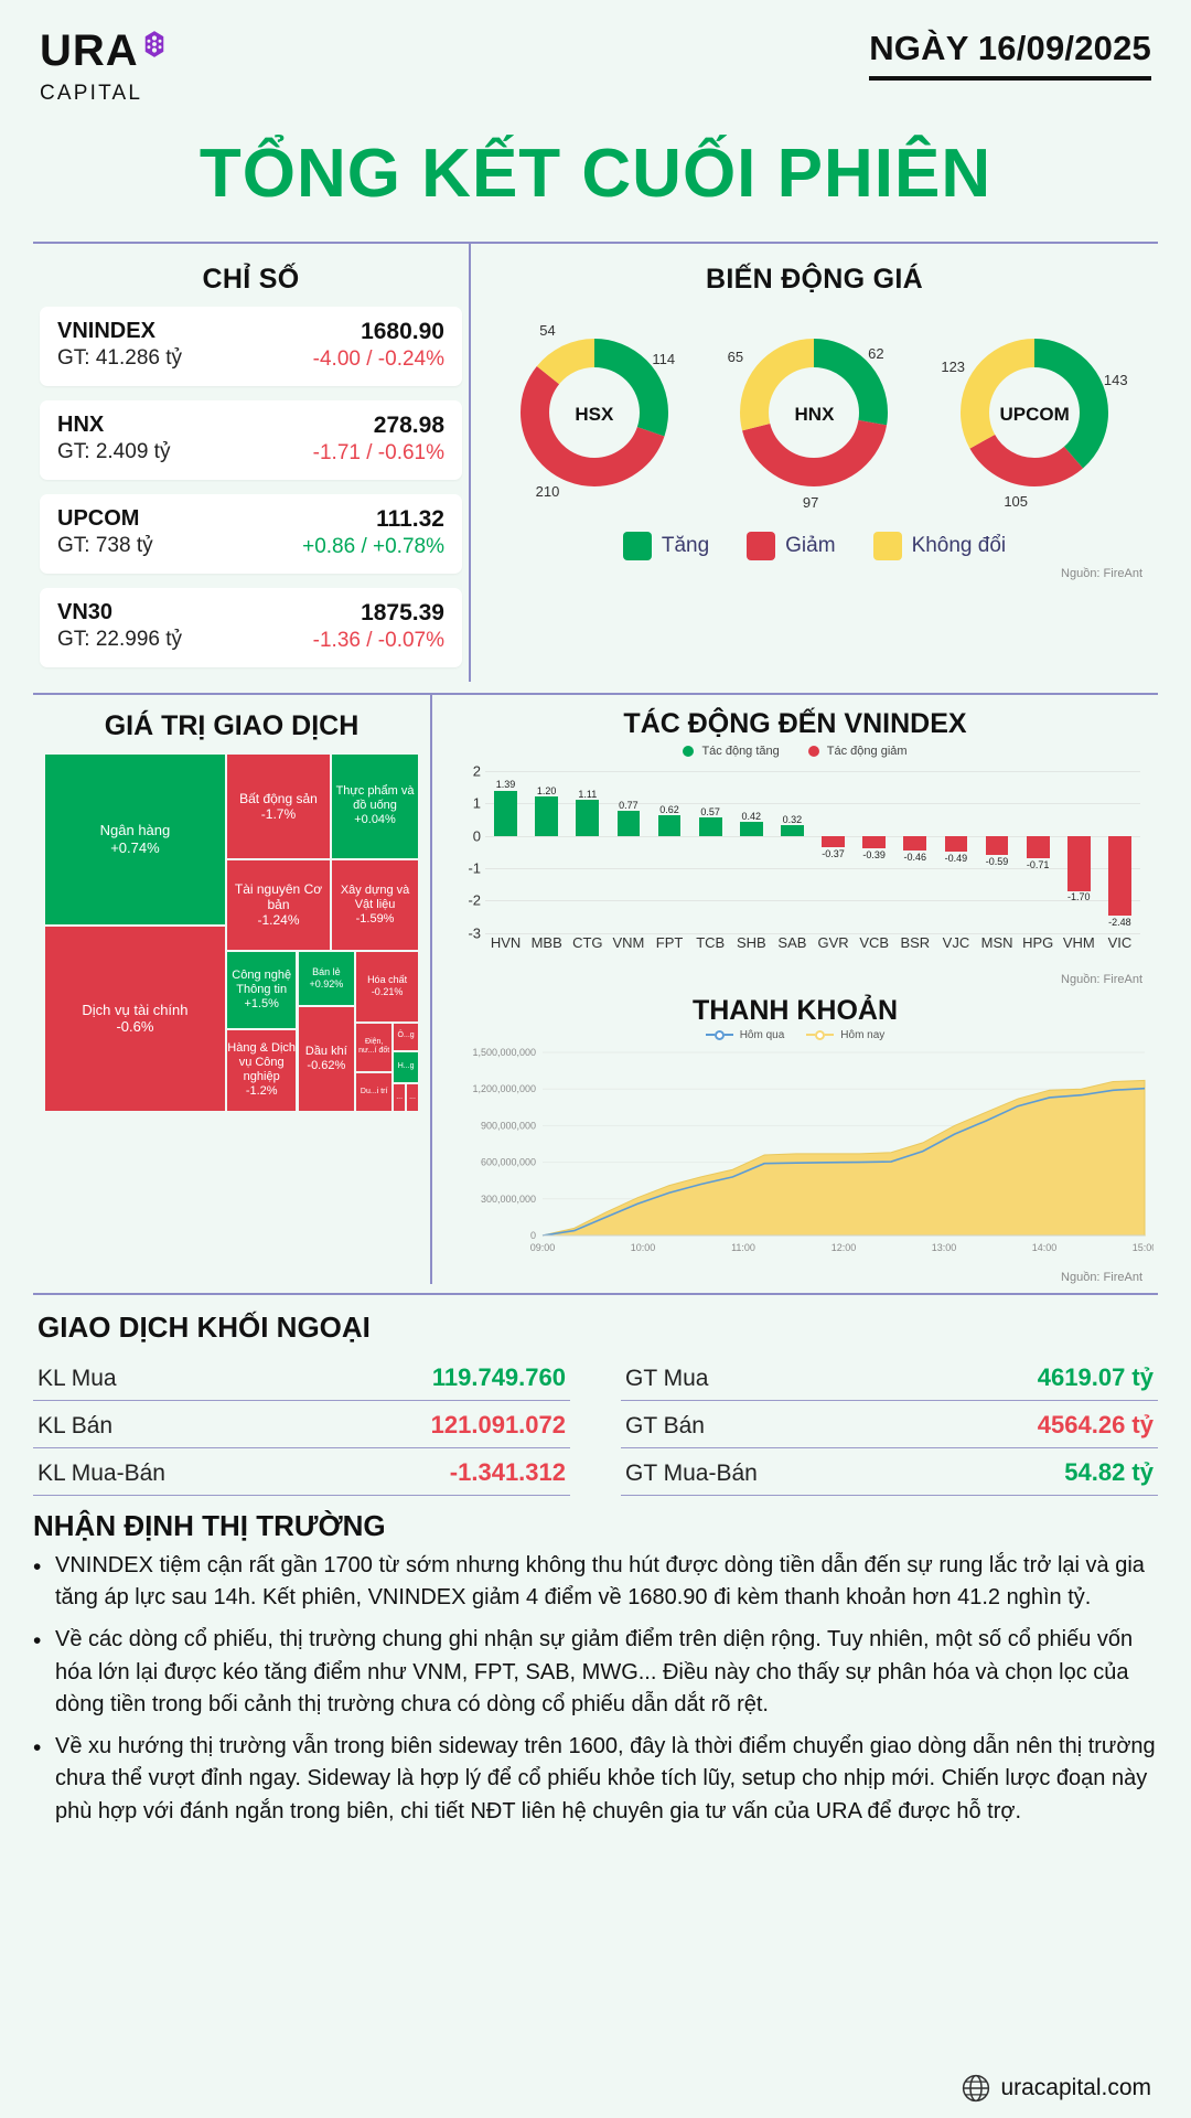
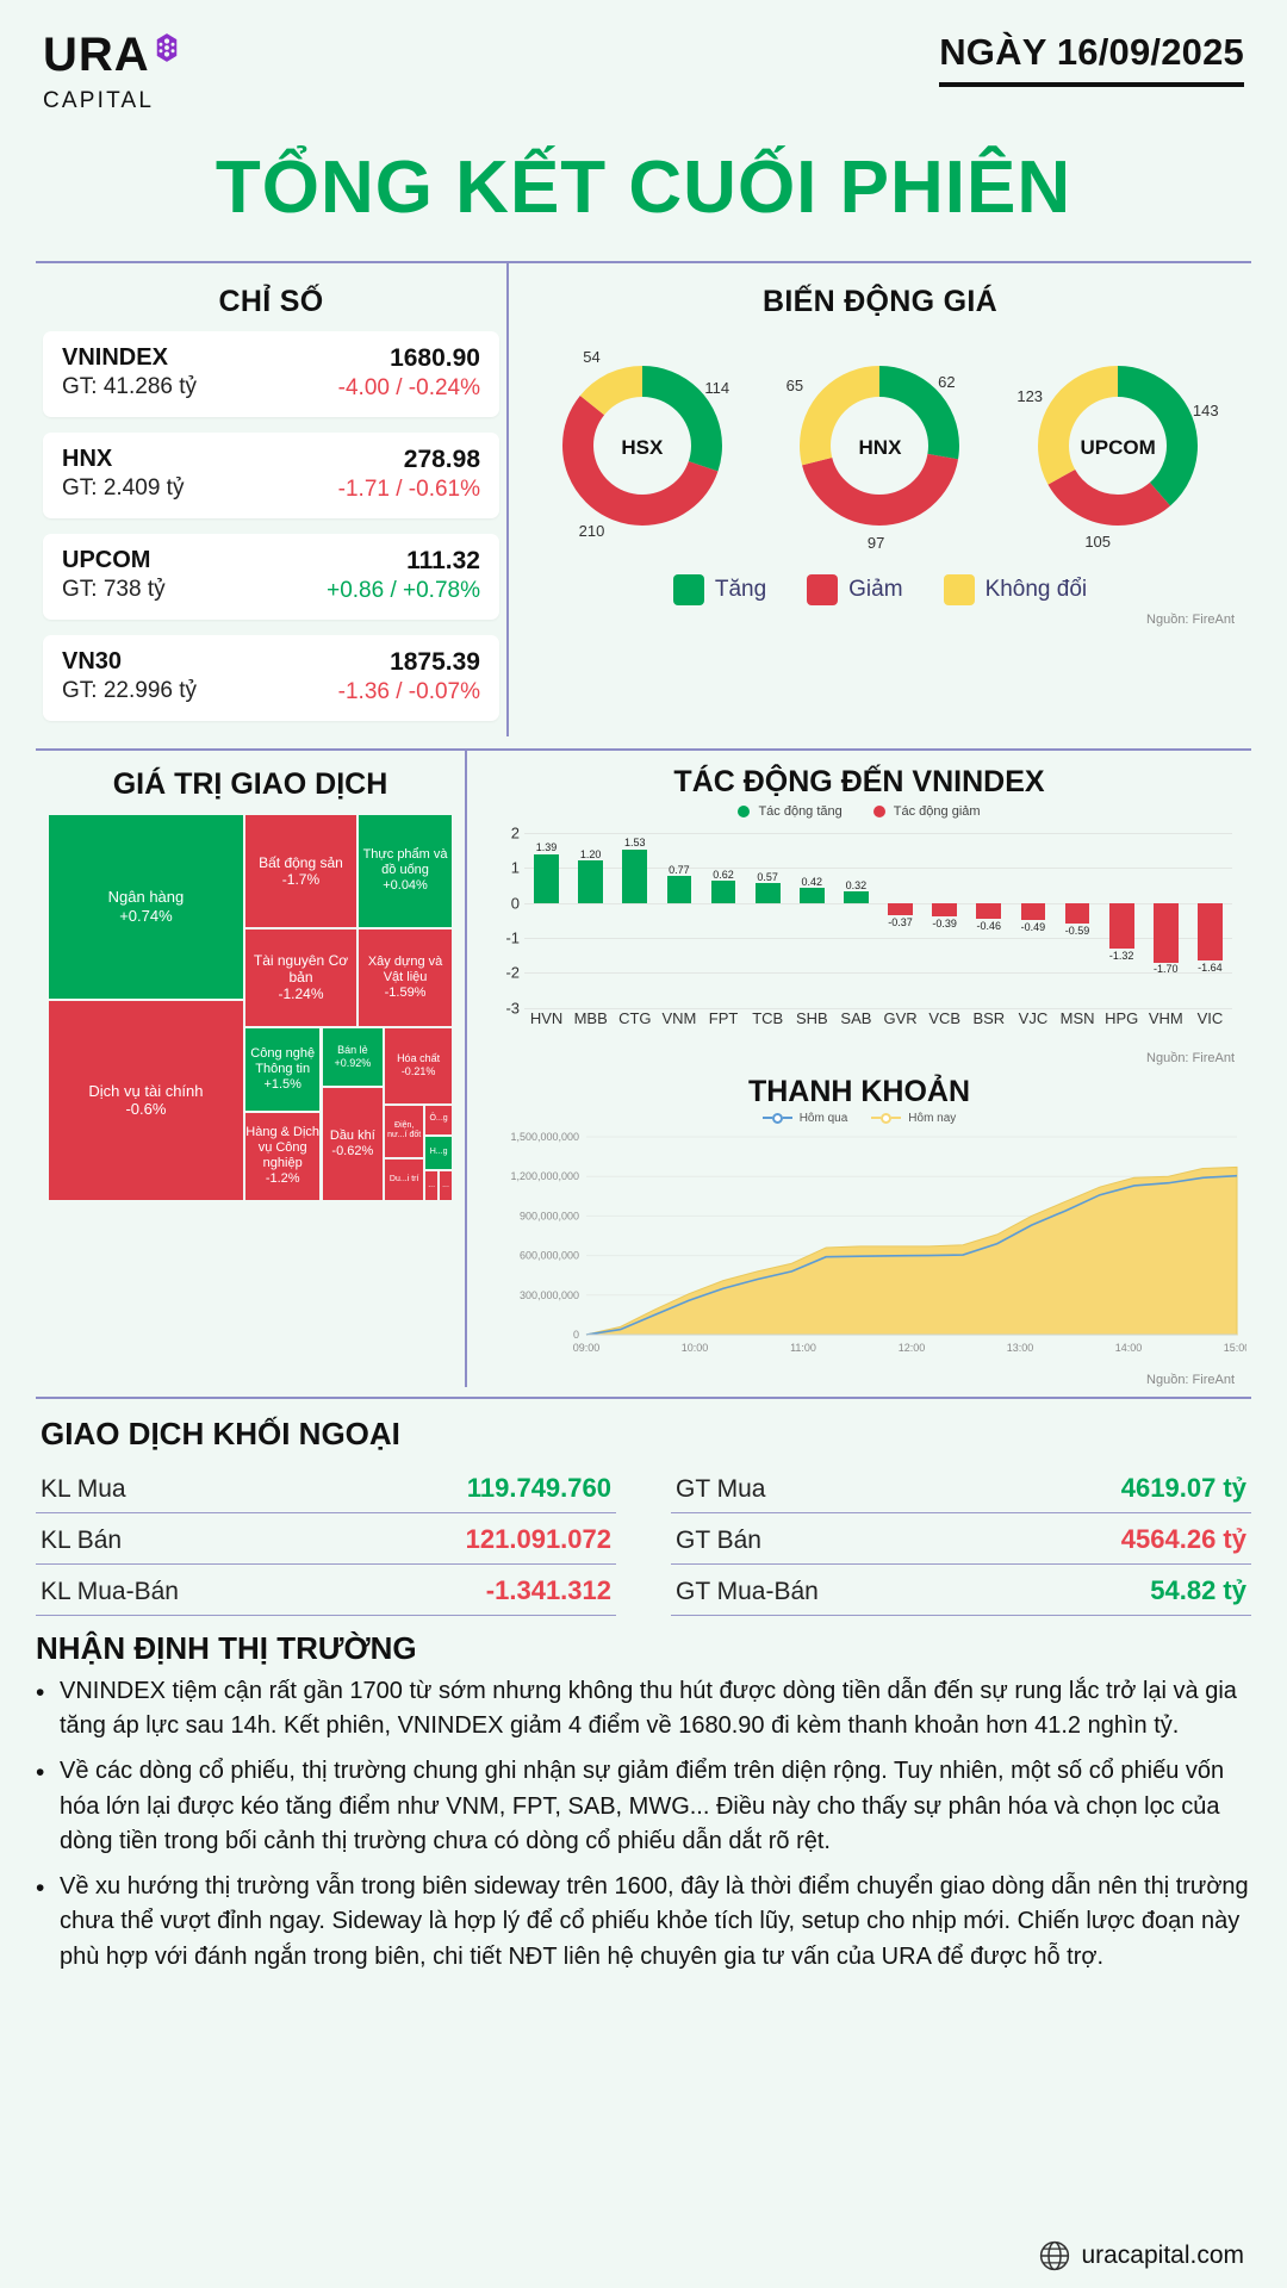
TÁC ĐỘNG ĐẾN VNINDEX/CTG: 1.11 -> 1.53
TÁC ĐỘNG ĐẾN VNINDEX/HPG: -0.71 -> -1.32
TÁC ĐỘNG ĐẾN VNINDEX/VIC: -2.48 -> -1.64
